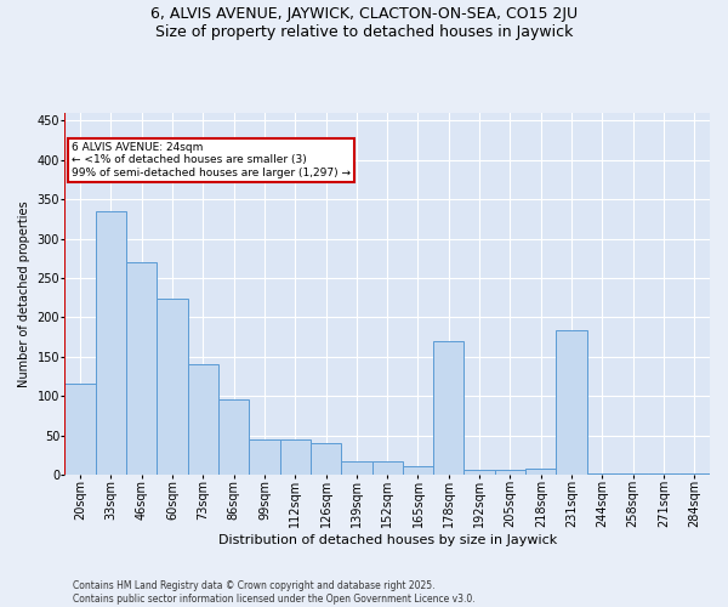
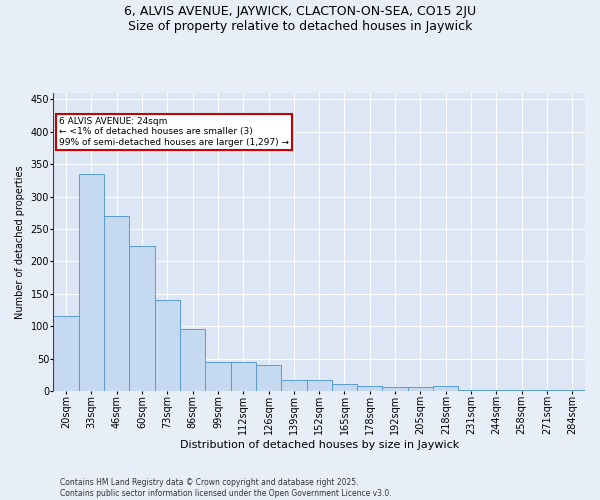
178sqm: 170 -> 7
231sqm: 184 -> 2
